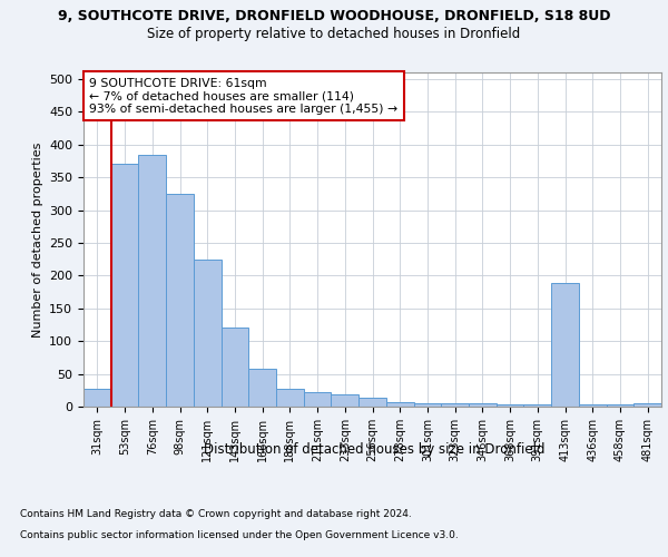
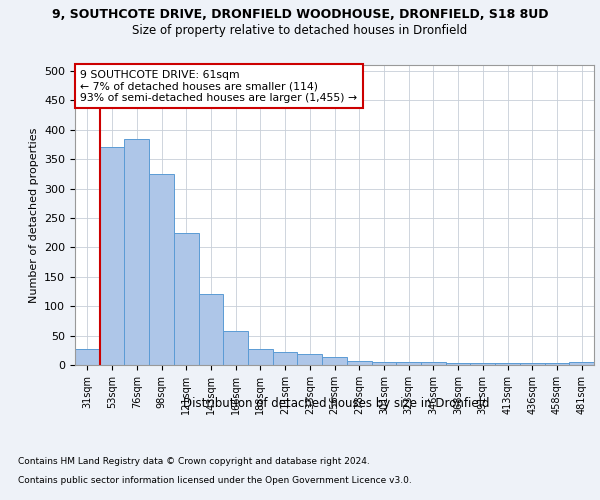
413sqm: 188 -> 4
